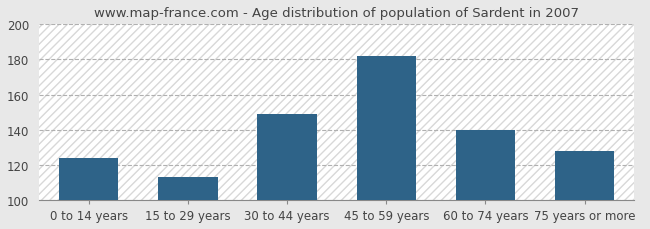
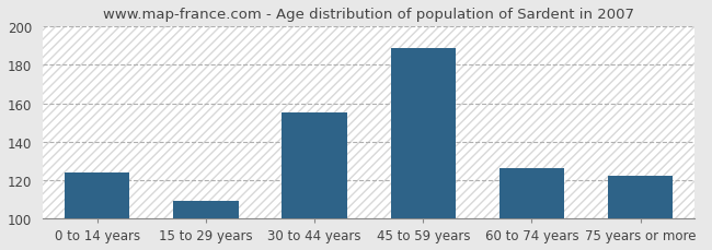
15 to 29 years: 113 -> 109
30 to 44 years: 149 -> 155
45 to 59 years: 182 -> 189
60 to 74 years: 140 -> 126
75 years or more: 128 -> 122
